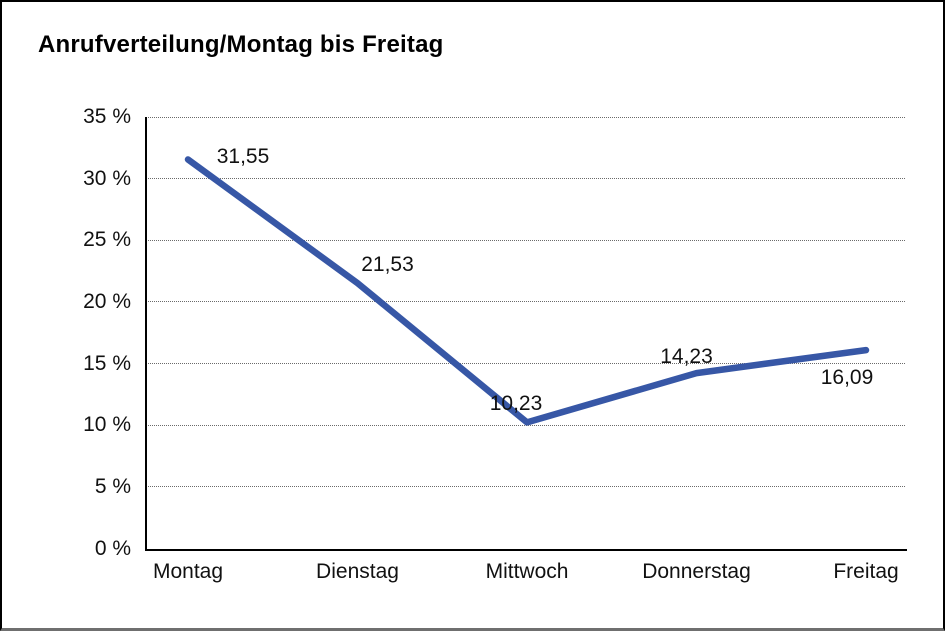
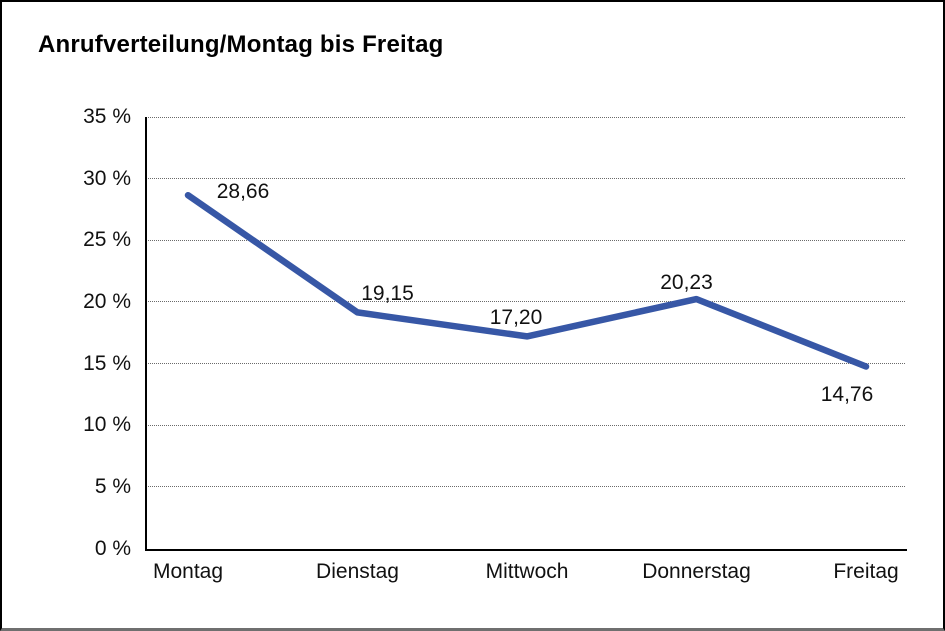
Montag: 31,55 -> 28,66
Dienstag: 21,53 -> 19,15
Mittwoch: 10,23 -> 17,20
Donnerstag: 14,23 -> 20,23
Freitag: 16,09 -> 14,76
